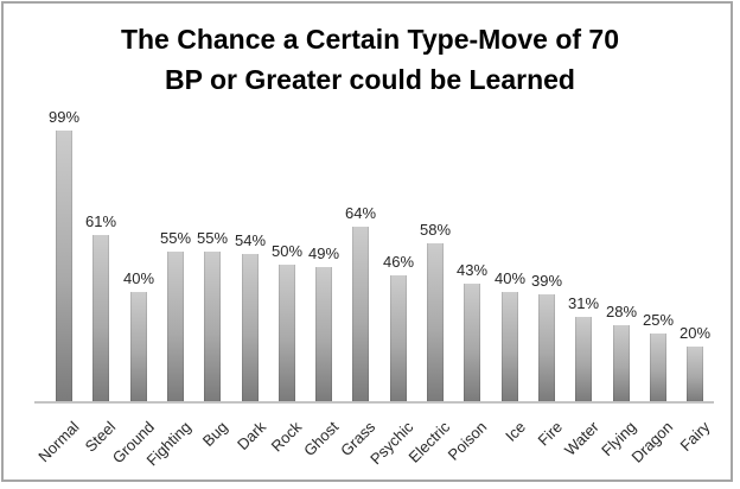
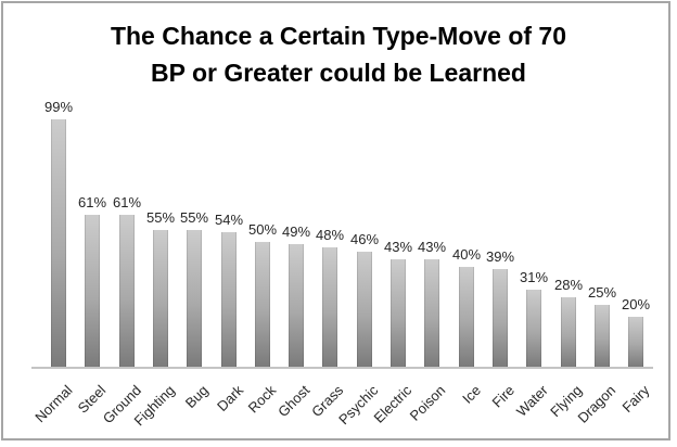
Ground: 40% -> 61%
Grass: 64% -> 48%
Electric: 58% -> 43%
